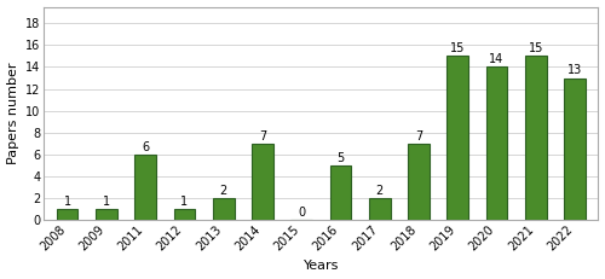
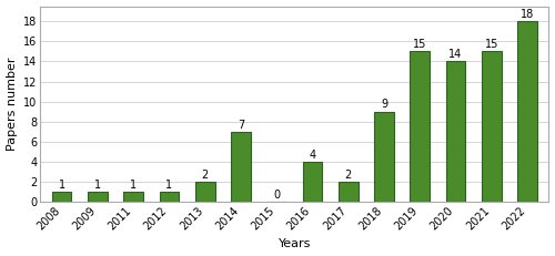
2011: 6 -> 1
2016: 5 -> 4
2018: 7 -> 9
2022: 13 -> 18
